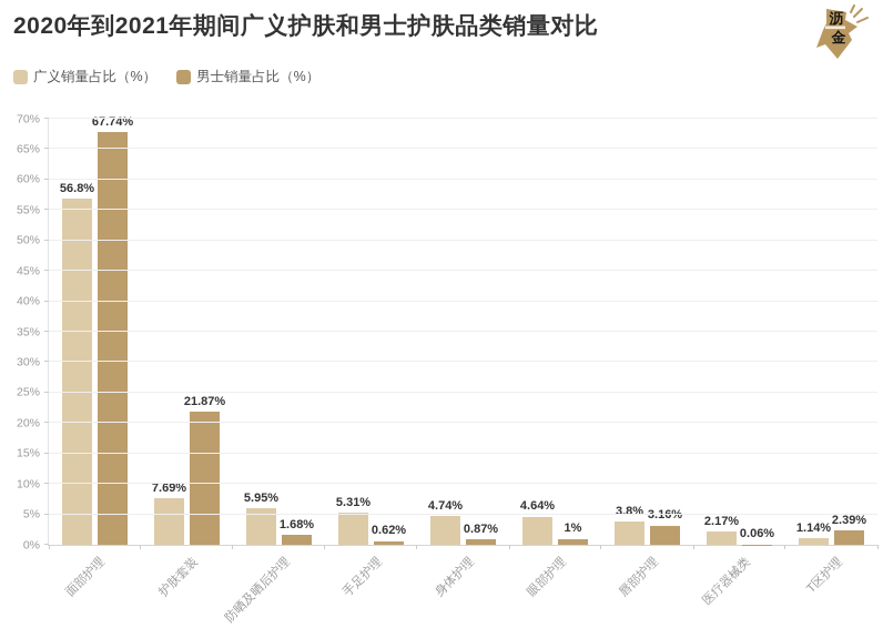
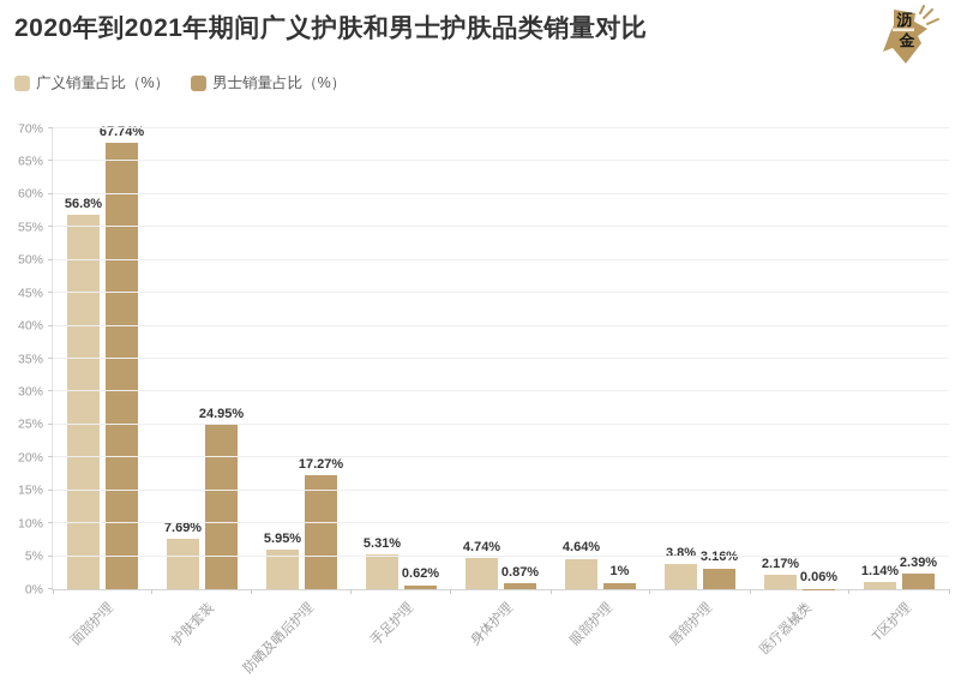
男士销量占比（%）/护肤套装: 21.87% -> 24.95%
男士销量占比（%）/防晒及晒后护理: 1.68% -> 17.27%
